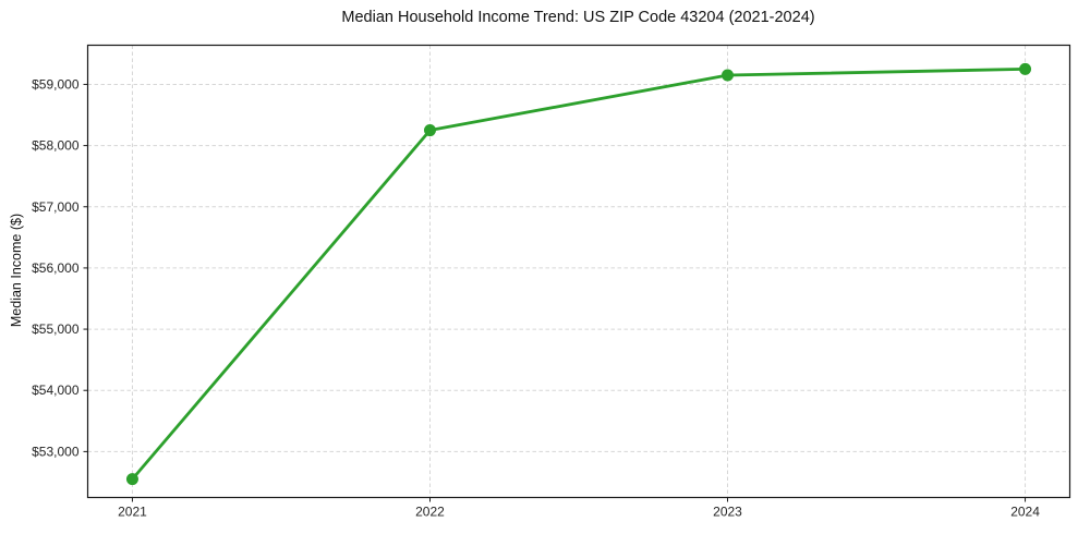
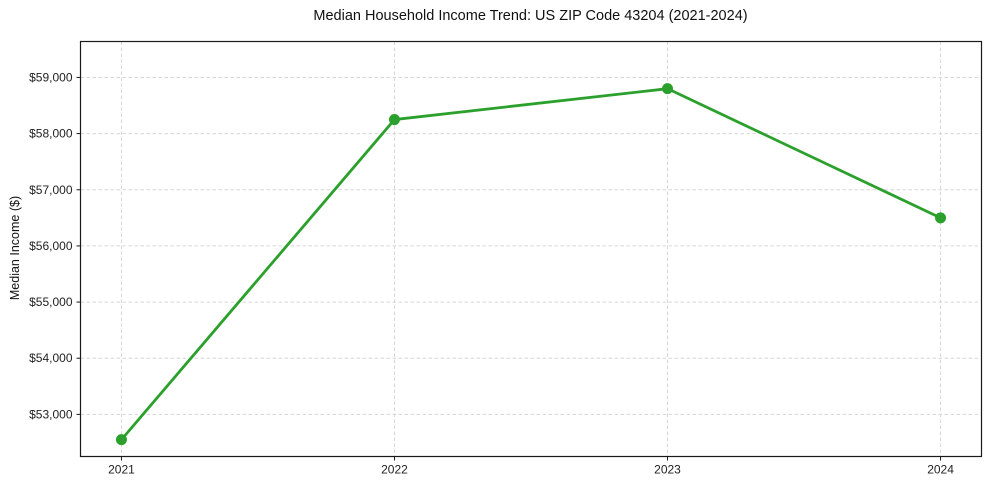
2023: $59200 -> $58800
2024: $59200 -> $56500
